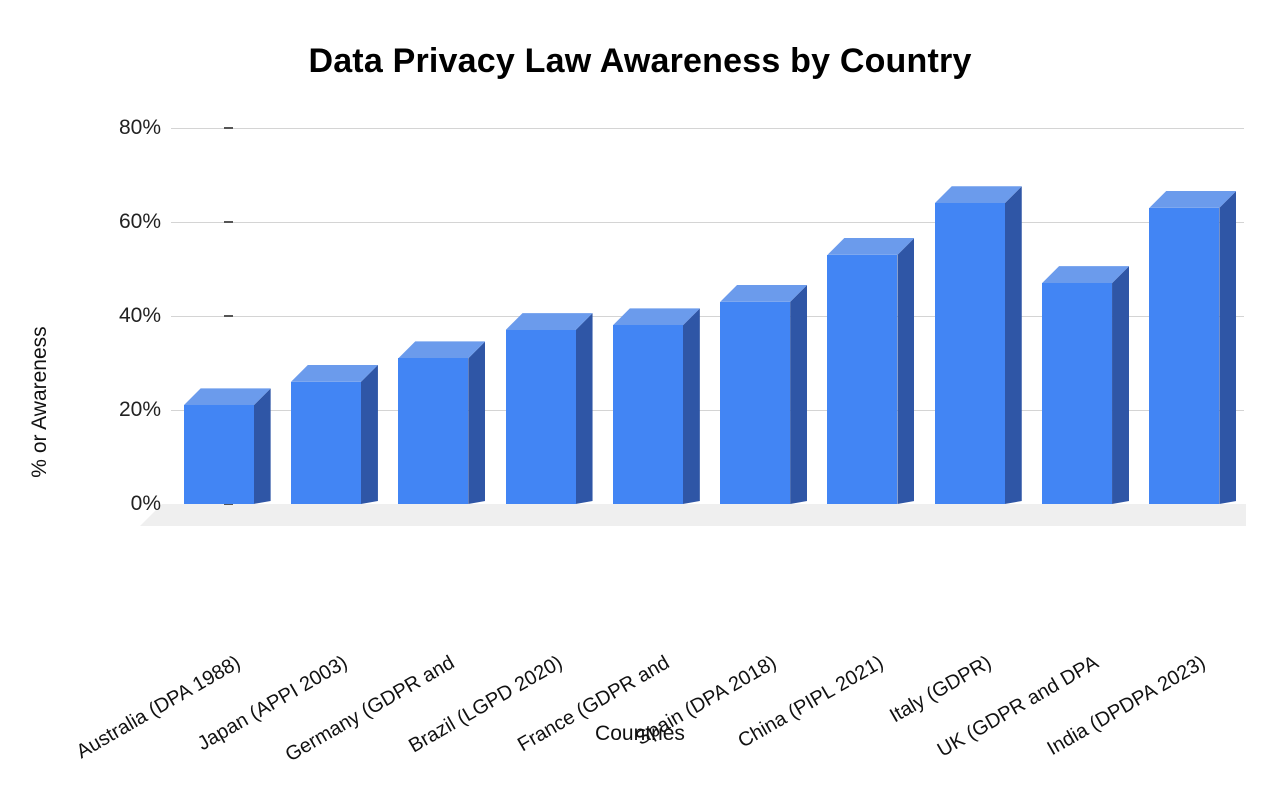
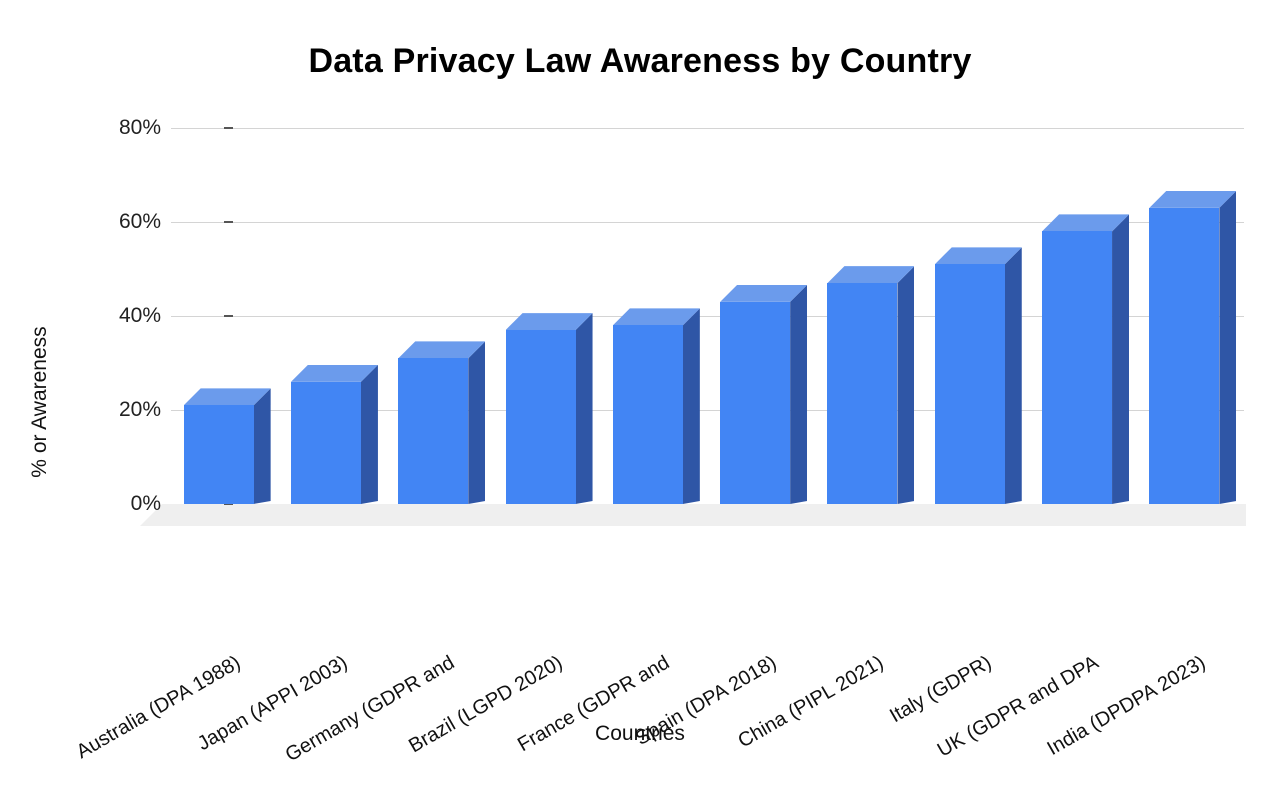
China (PIPL 2021): 53% -> 47%
Italy (GDPR): 64% -> 51%
UK (GDPR and DPA: 47% -> 58%
